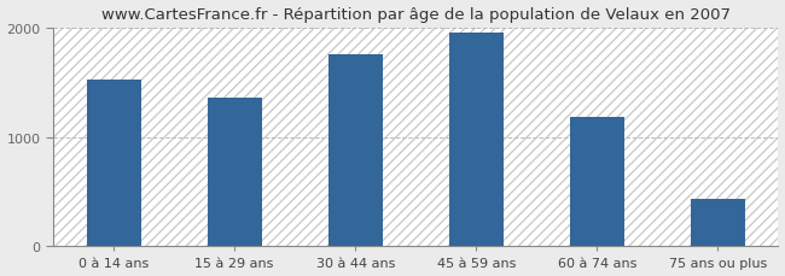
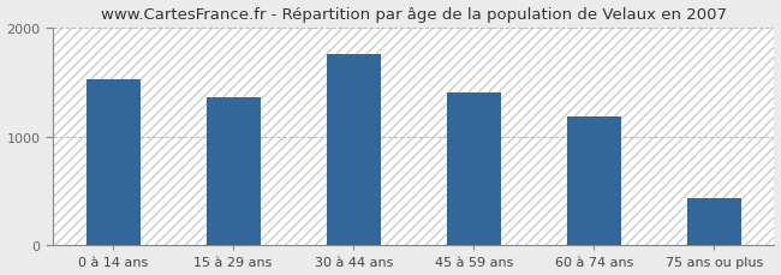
45 à 59 ans: 1960 -> 1400
